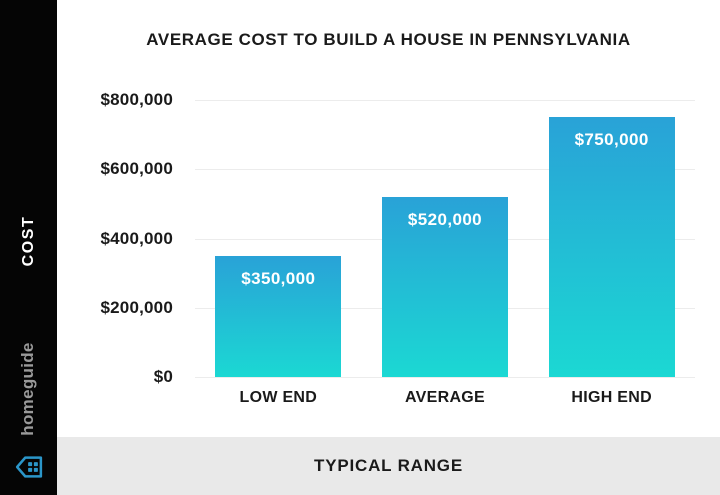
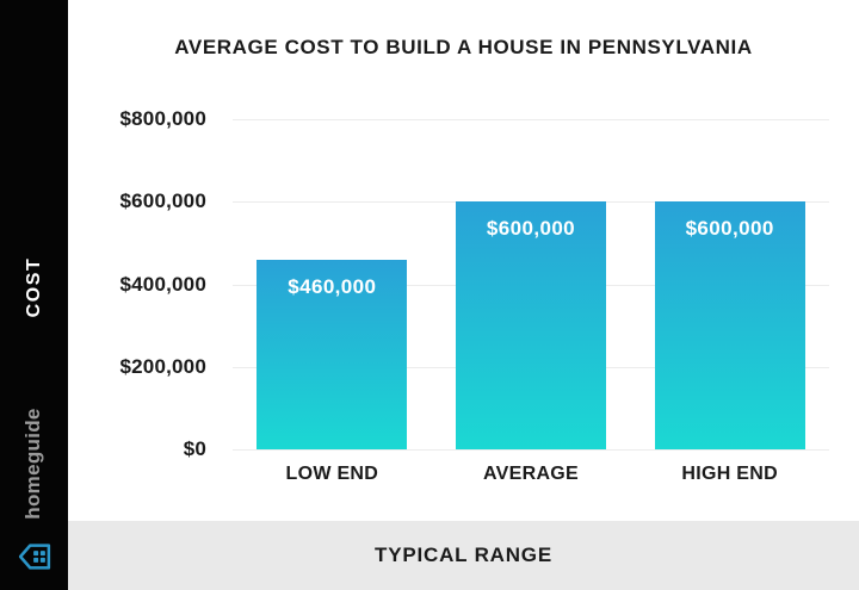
LOW END: $350,000 -> $460,000
AVERAGE: $520,000 -> $600,000
HIGH END: $750,000 -> $600,000
